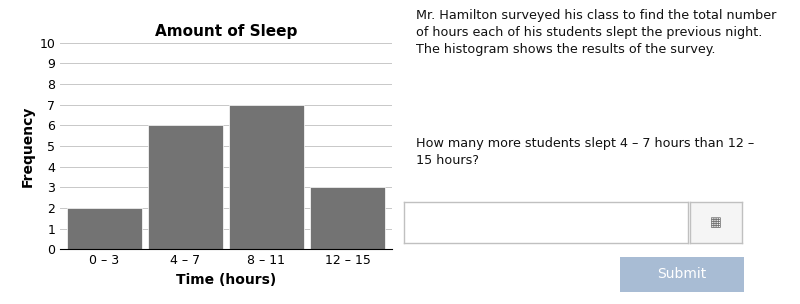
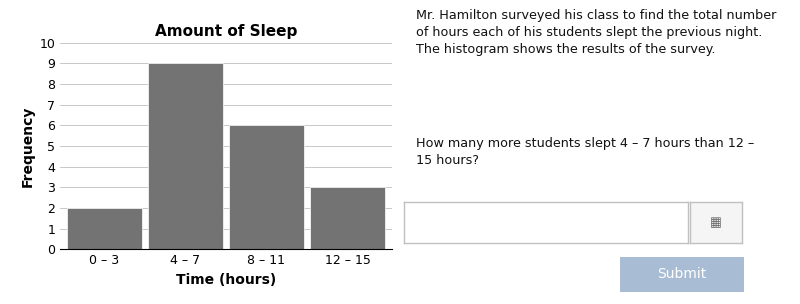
4 – 7: 6 -> 9
8 – 11: 7 -> 6
